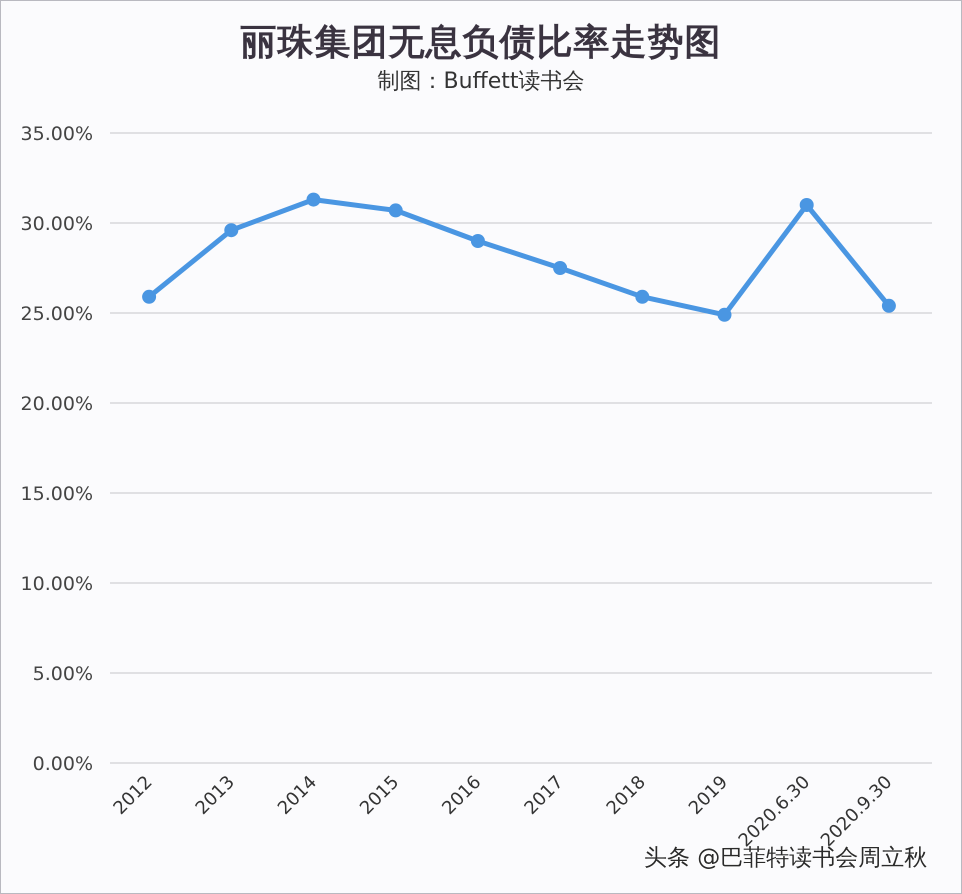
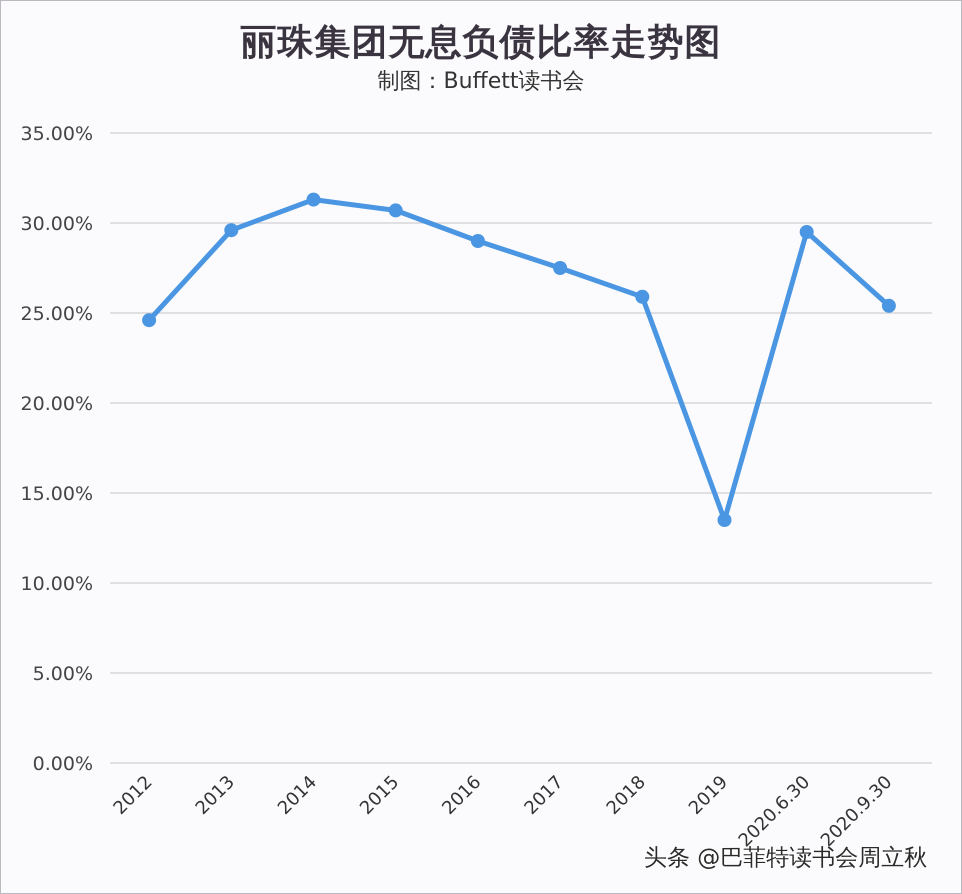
2012: 25.9% -> 24.6%
2019: 24.9% -> 13.5%
2020.6.30: 31.0% -> 29.5%
